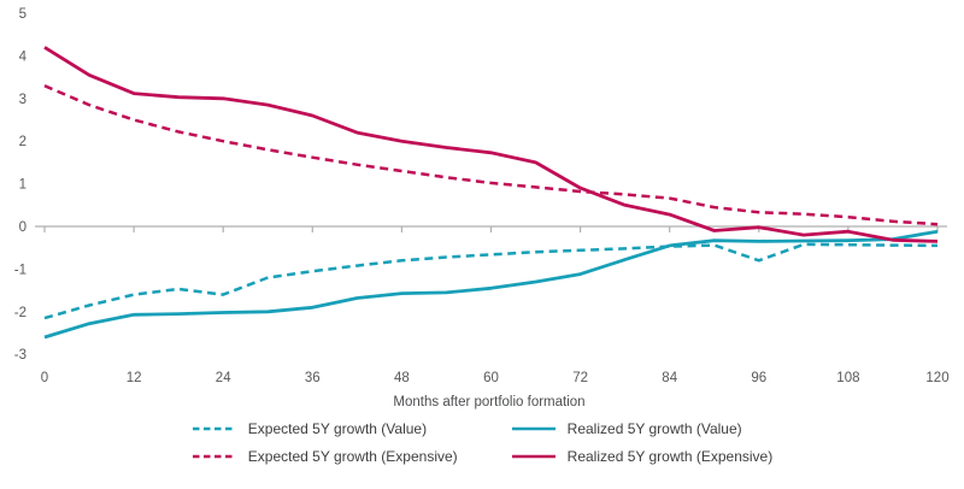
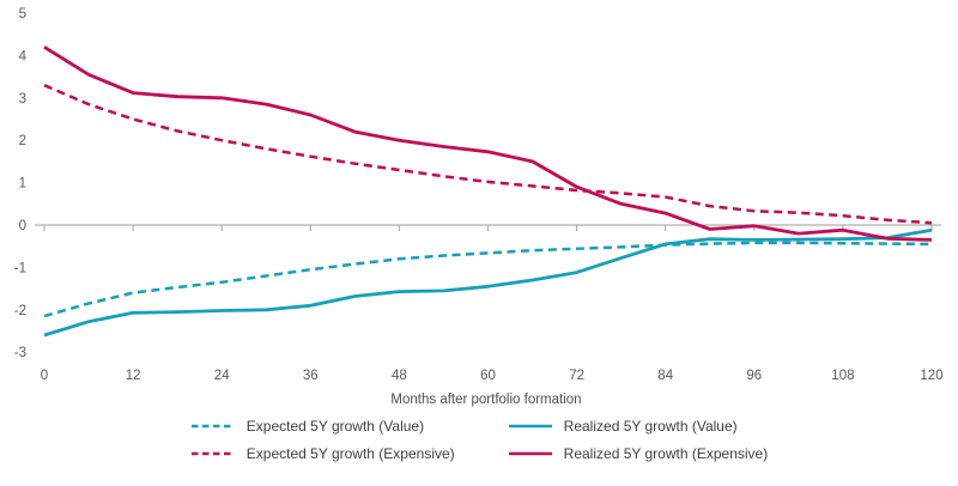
Expected 5Y growth (Value)/24: -1.6 -> -1.4
Expected 5Y growth (Value)/96: -0.8 -> -0.4
